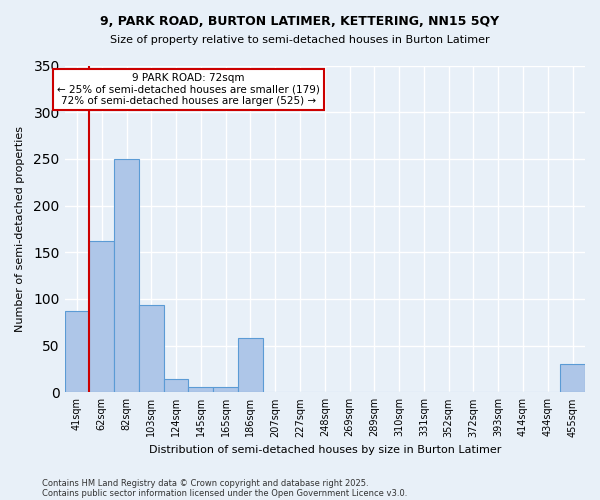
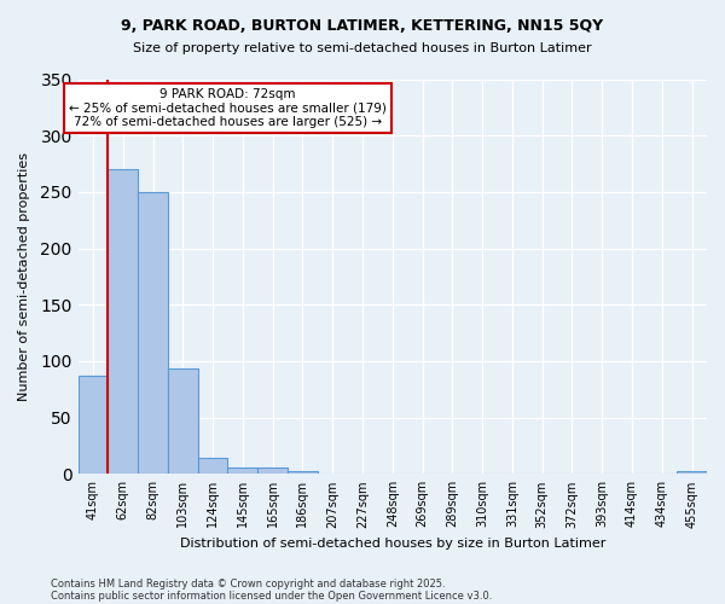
62sqm: 162 -> 270
186sqm: 58 -> 3
455sqm: 30 -> 3
